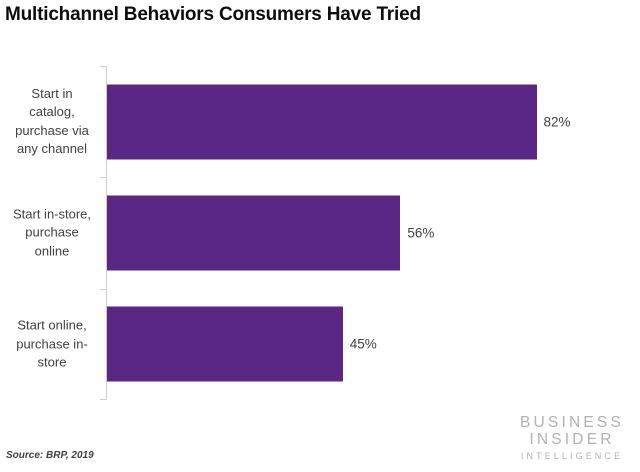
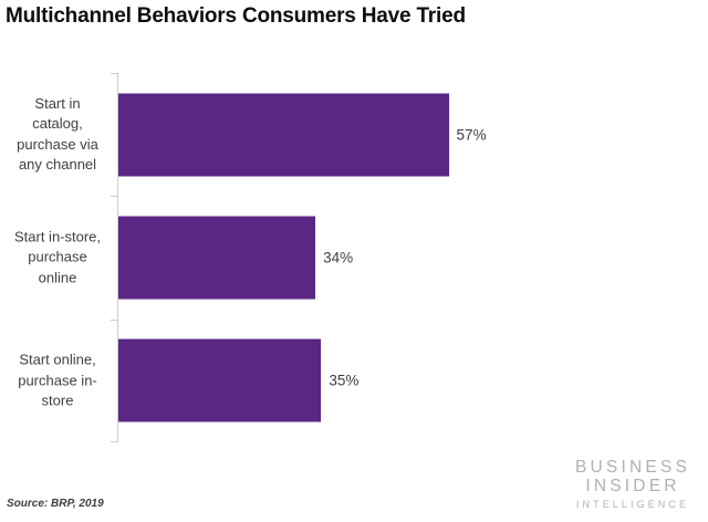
Start in catalog, purchase via any channel: 82% -> 57%
Start in-store, purchase online: 56% -> 34%
Start online, purchase in- store: 45% -> 35%
